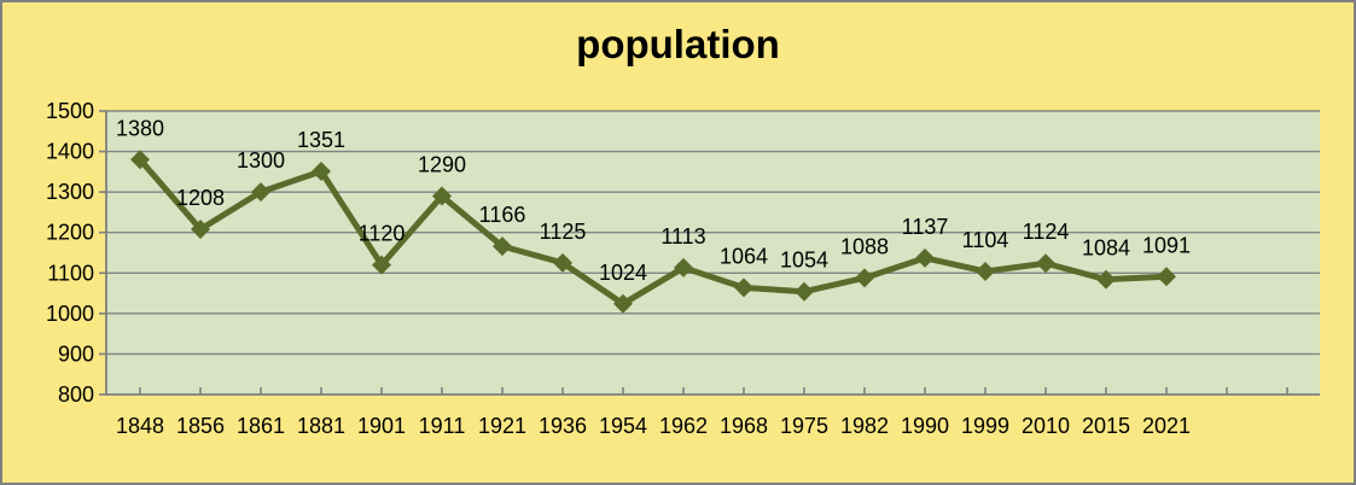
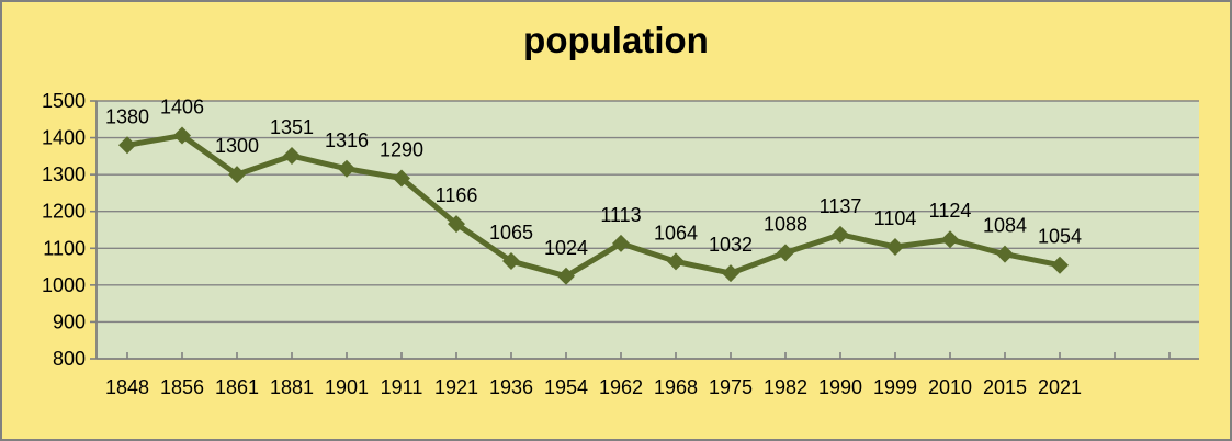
1856: 1208 -> 1406
1901: 1120 -> 1316
1936: 1125 -> 1065
1975: 1054 -> 1032
2021: 1091 -> 1054
